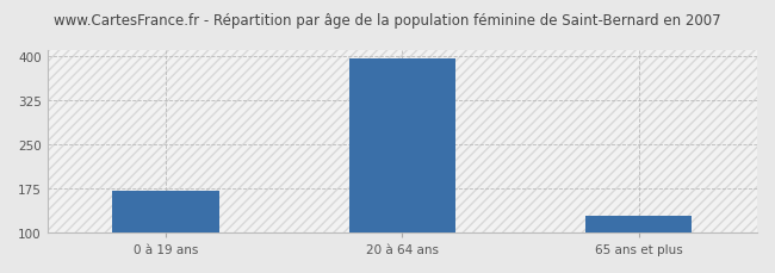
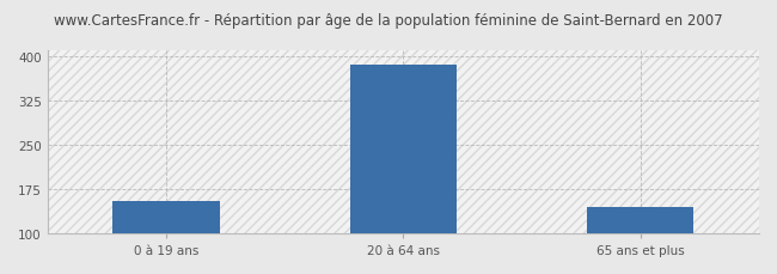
0 à 19 ans: 170 -> 155
20 à 64 ans: 396 -> 385
65 ans et plus: 128 -> 145
